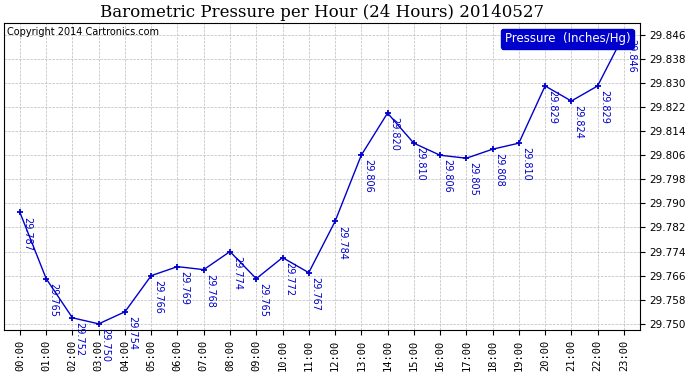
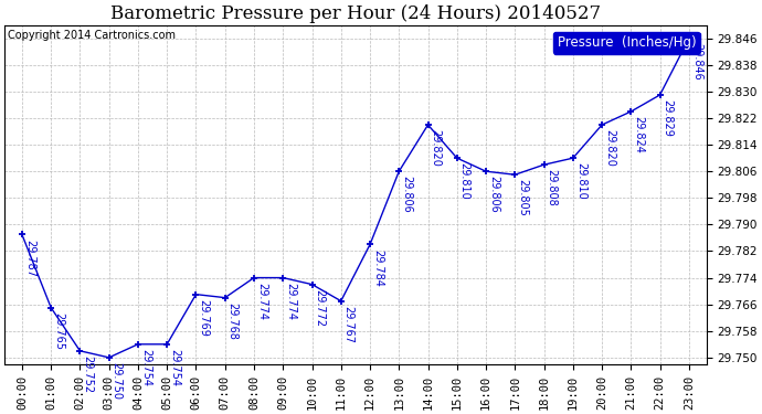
05:00: 29.766 -> 29.754
09:00: 29.765 -> 29.774
20:00: 29.829 -> 29.820
